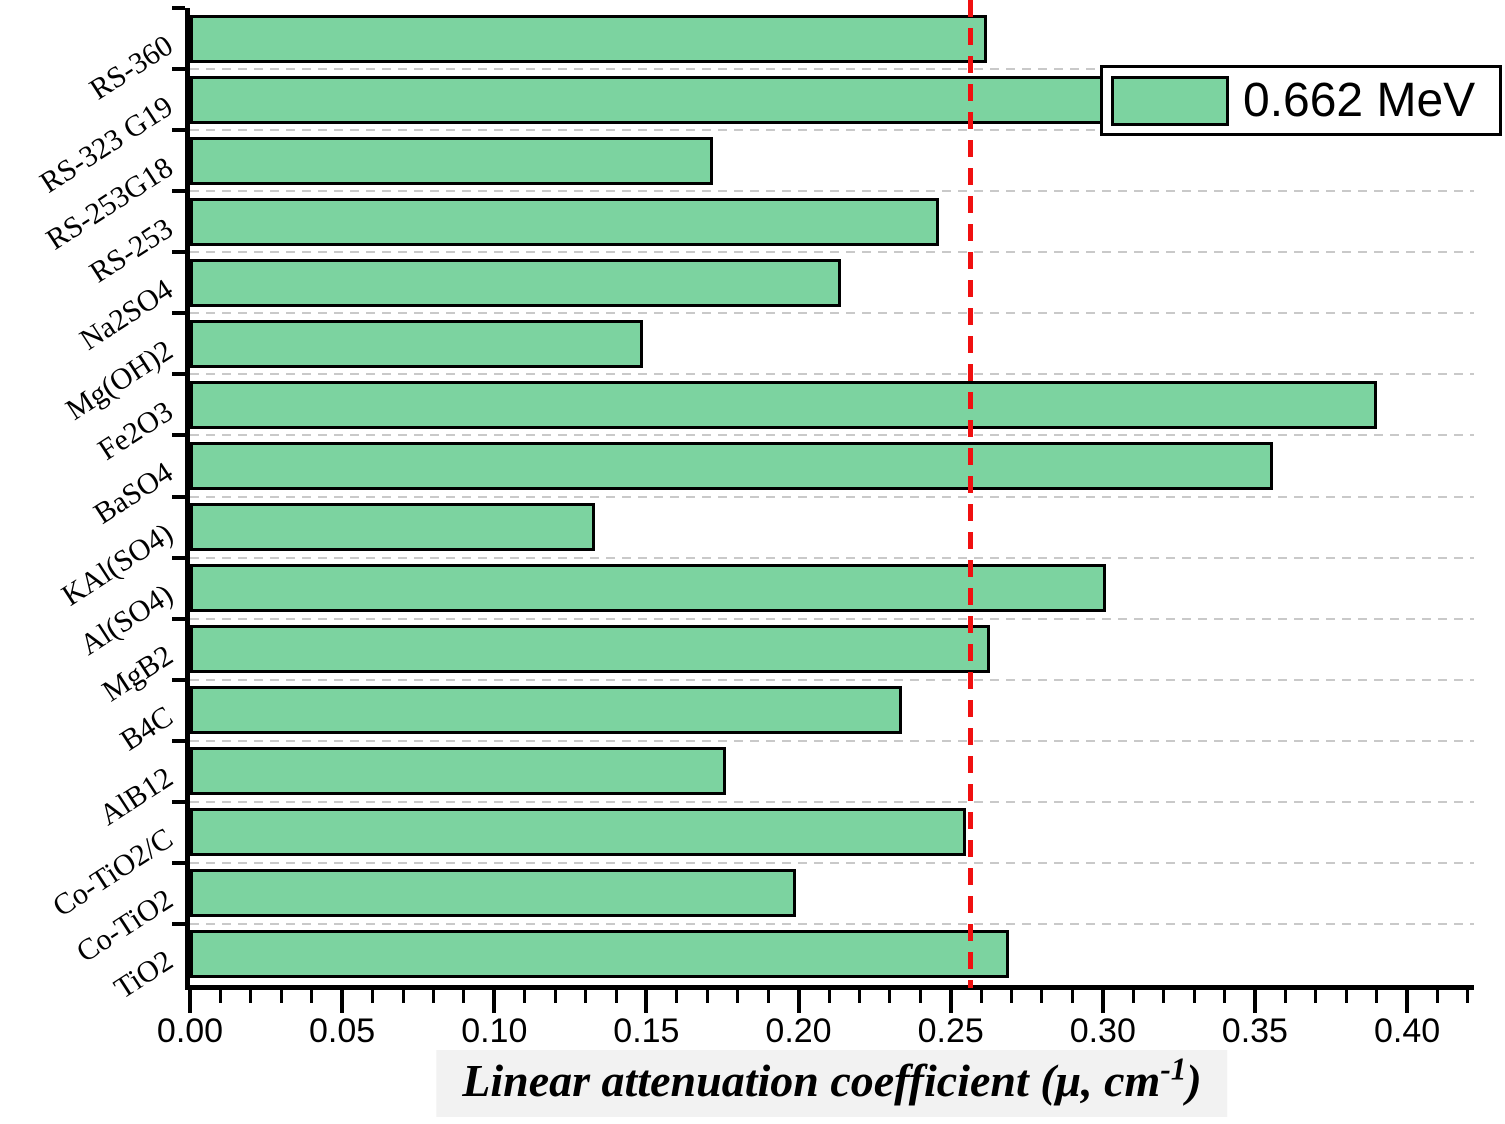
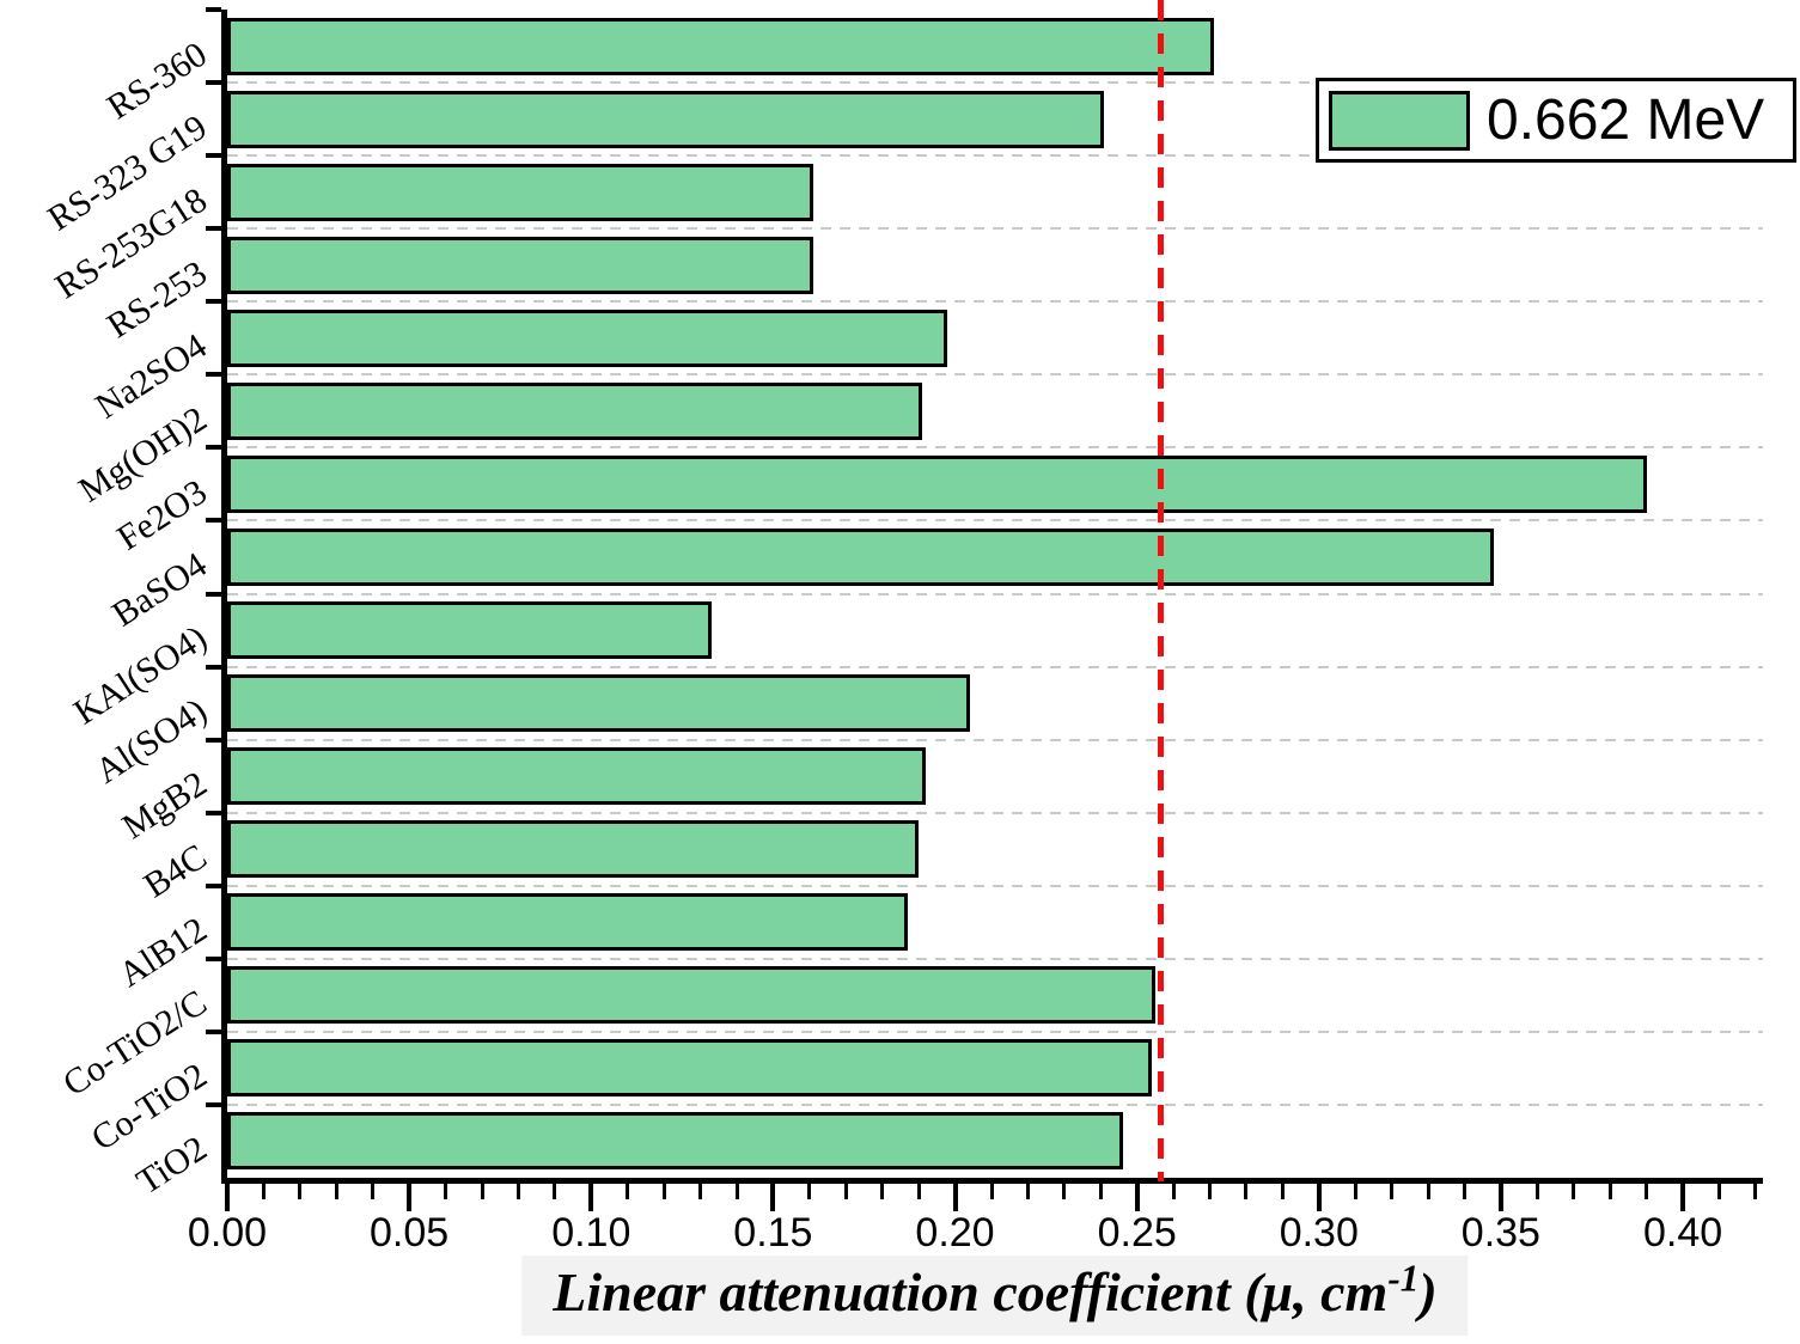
RS-360: 0.262 -> 0.271
RS-323 G19: 0.336 -> 0.241
RS-253G18: 0.172 -> 0.161
RS-253: 0.246 -> 0.161
Na2SO4: 0.214 -> 0.198
Mg(OH)2: 0.149 -> 0.191
BaSO4: 0.356 -> 0.348
Al(SO4): 0.301 -> 0.204
MgB2: 0.263 -> 0.192
B4C: 0.234 -> 0.190
AlB12: 0.176 -> 0.187
Co-TiO2: 0.199 -> 0.254
TiO2: 0.269 -> 0.246
